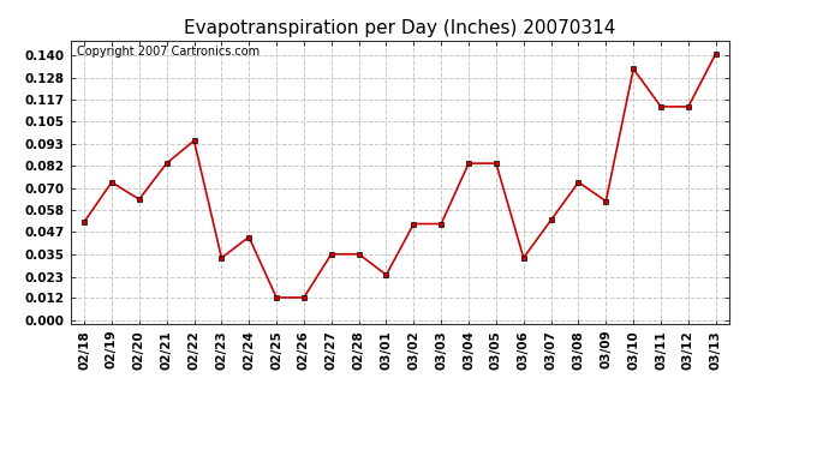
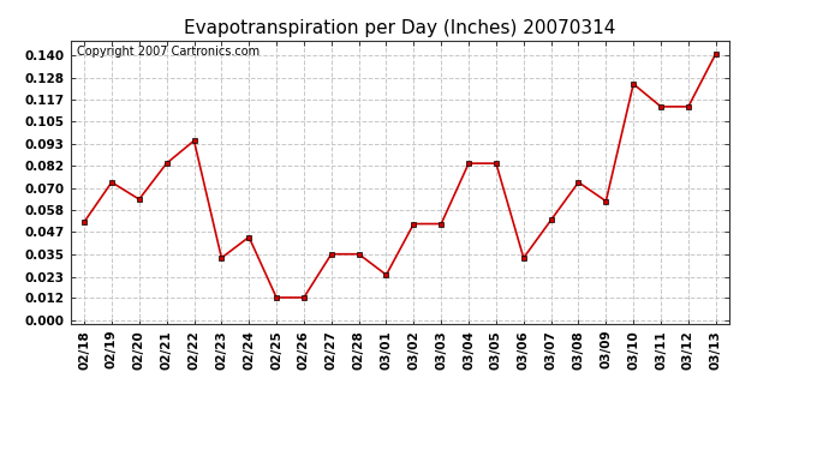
03/10: 0.133 -> 0.125
